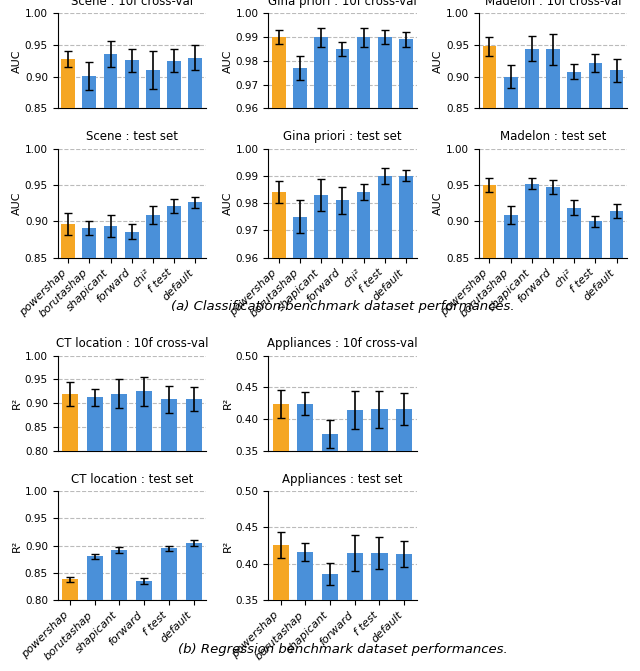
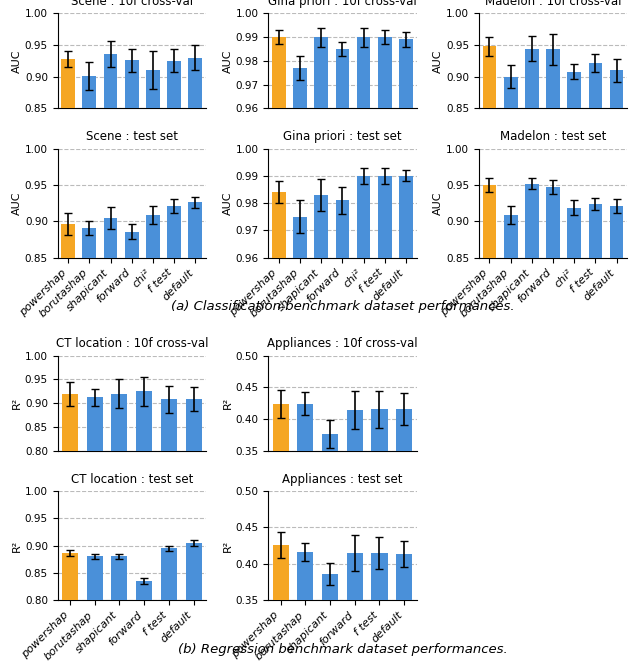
Scene : test set/shapicant: 0.894 -> 0.905
Gina priori : test set/chi²: 0.984 -> 0.990
Madelon : test set/f test: 0.900 -> 0.924
Madelon : test set/default: 0.914 -> 0.921
CT location : test set/powershap: 0.838 -> 0.886
CT location : test set/shapicant: 0.892 -> 0.880
